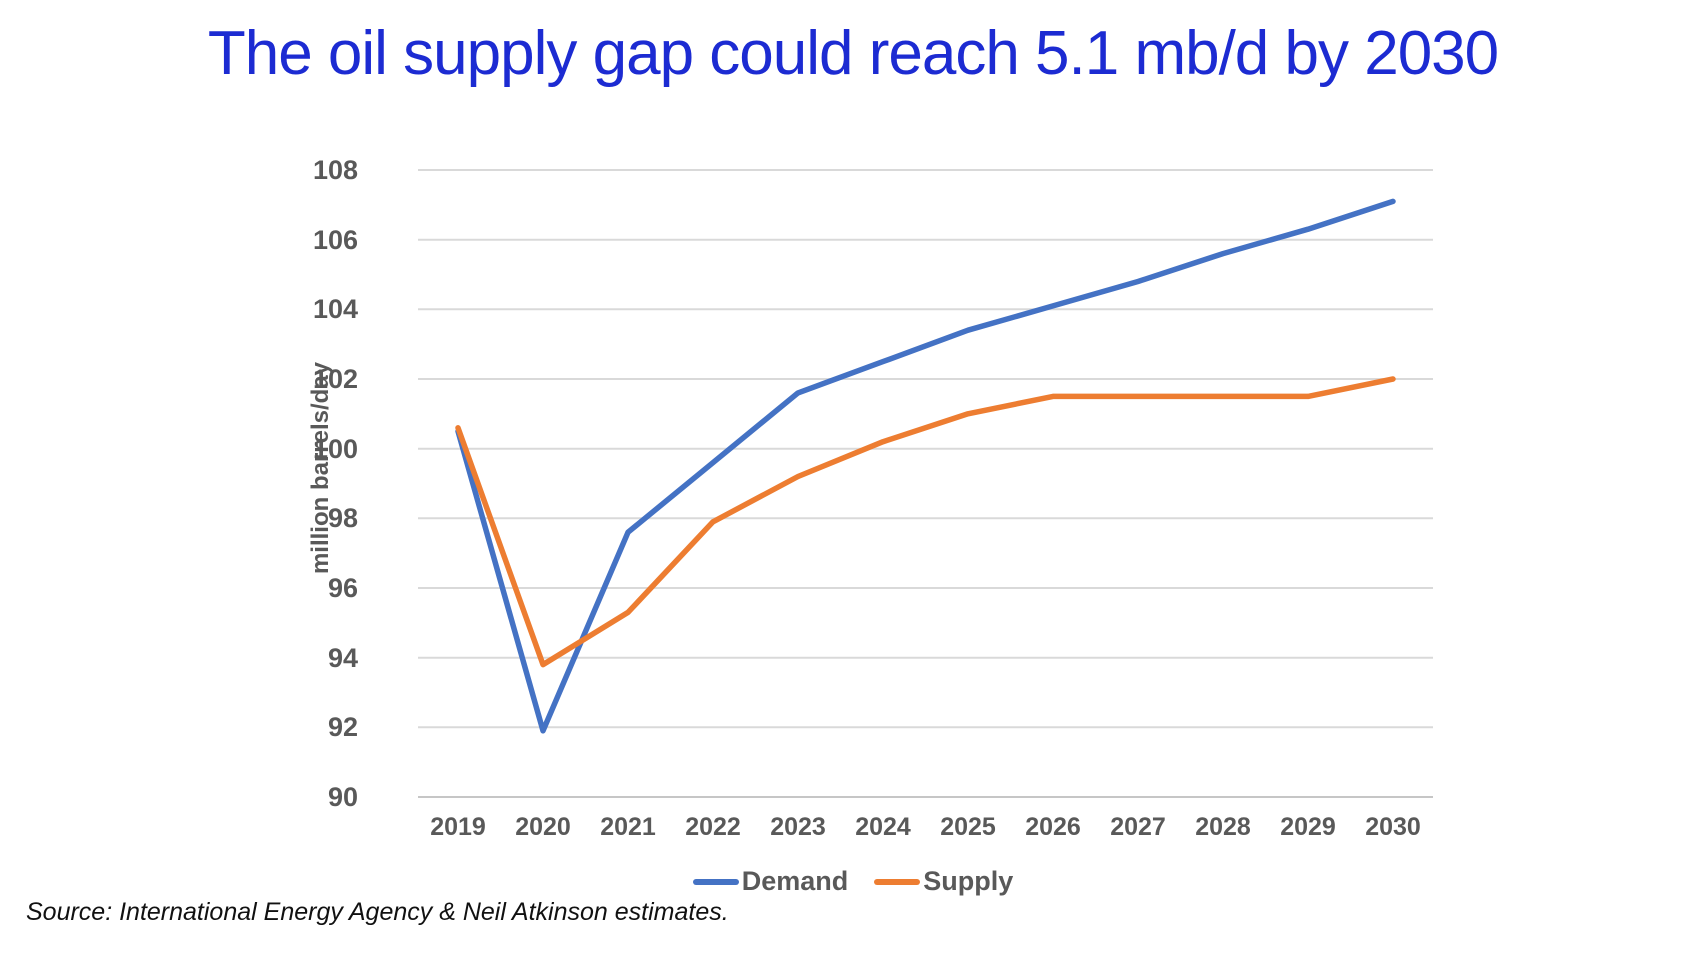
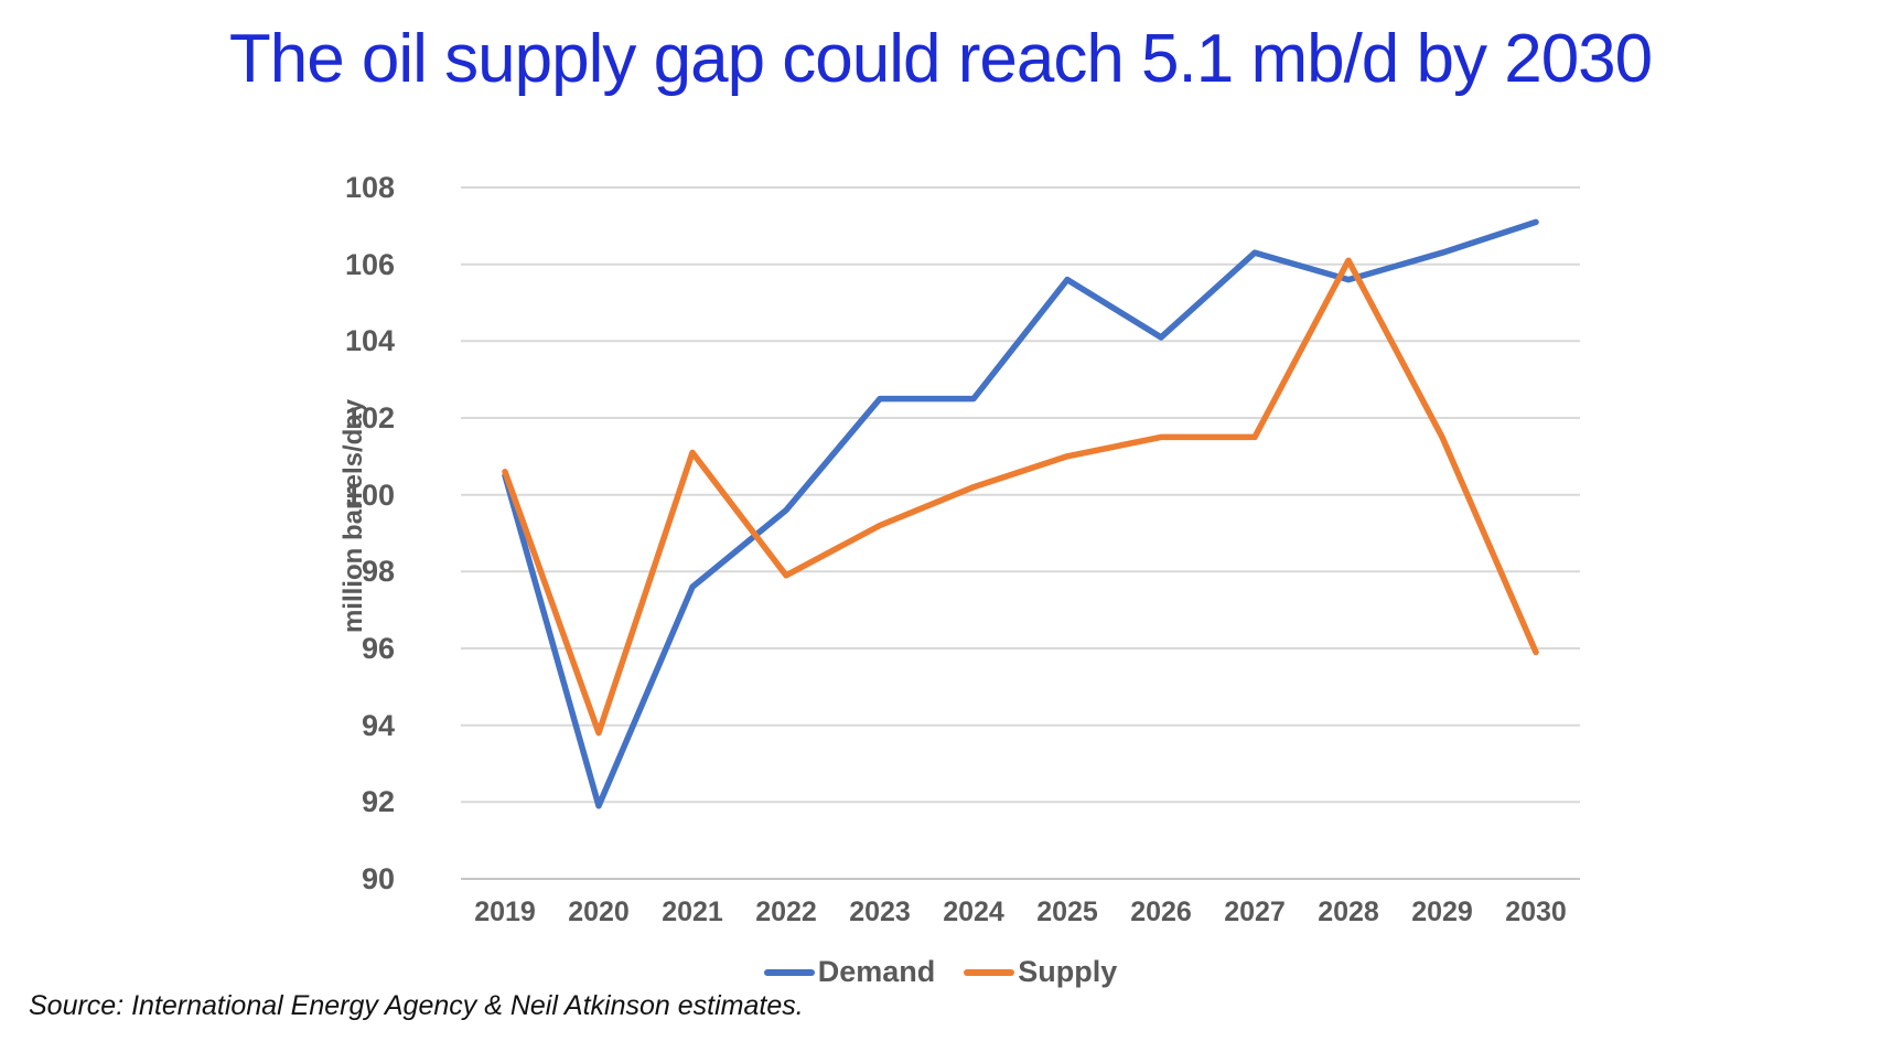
Supply/2021: 95.3 -> 101.1
Demand/2023: 101.6 -> 102.5
Demand/2025: 103.4 -> 105.6
Demand/2027: 104.8 -> 106.3
Supply/2028: 101.5 -> 106.1
Supply/2030: 102.0 -> 95.9
